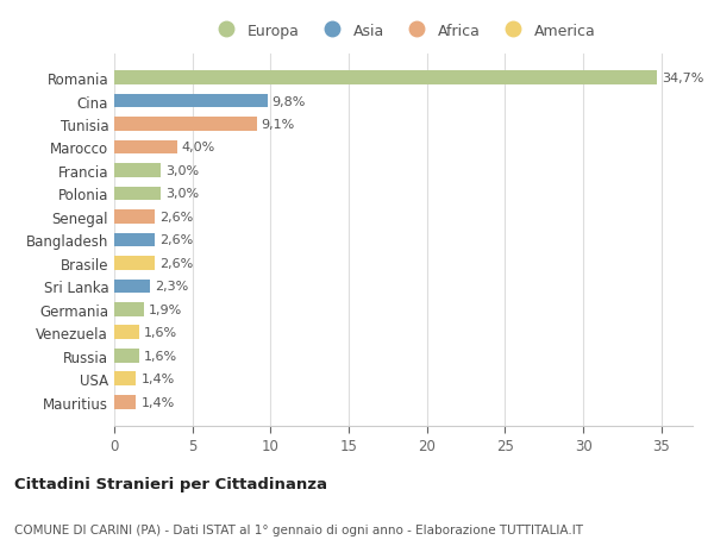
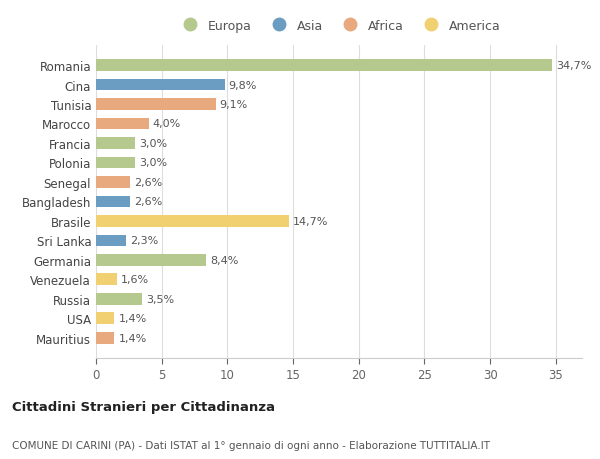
Brasile: 2,6% -> 14,7%
Germania: 1,9% -> 8,4%
Russia: 1,6% -> 3,5%
